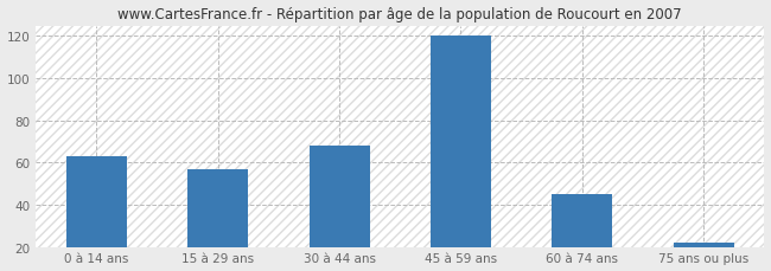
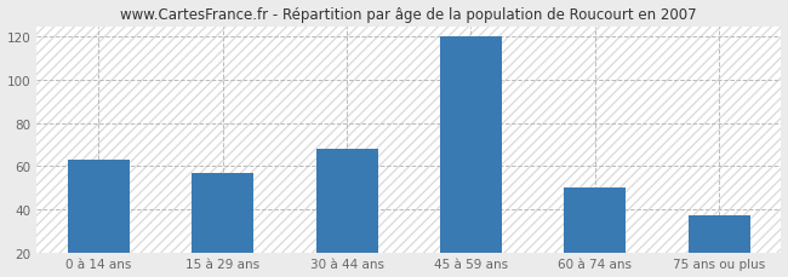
60 à 74 ans: 45 -> 50
75 ans ou plus: 22 -> 37
